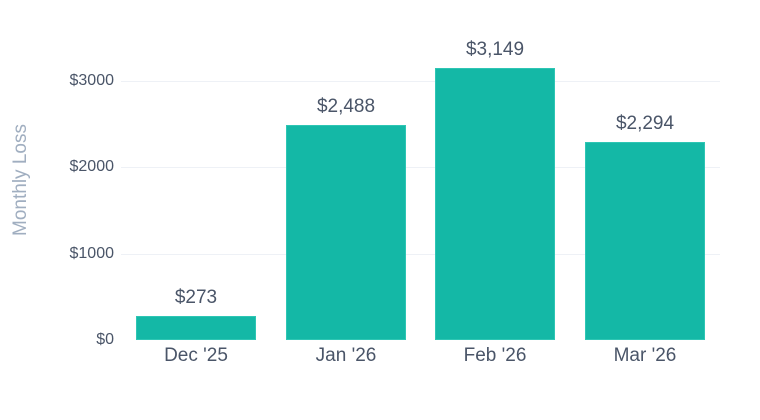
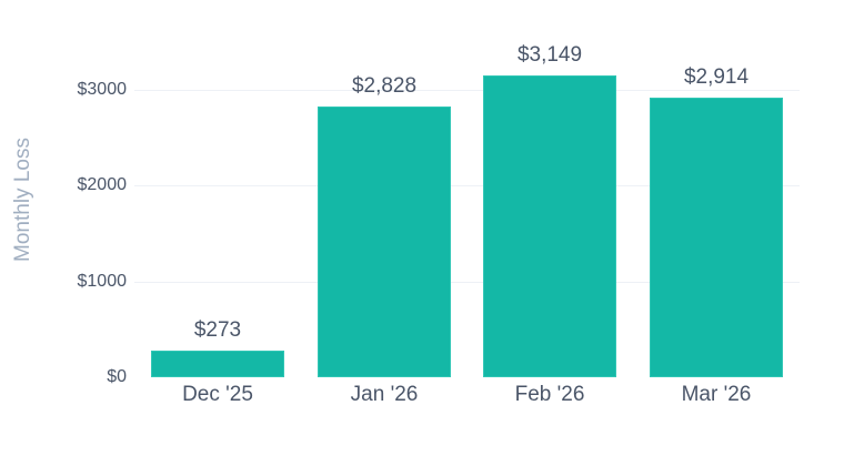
Jan '26: $2,488 -> $2,828
Mar '26: $2,294 -> $2,914
